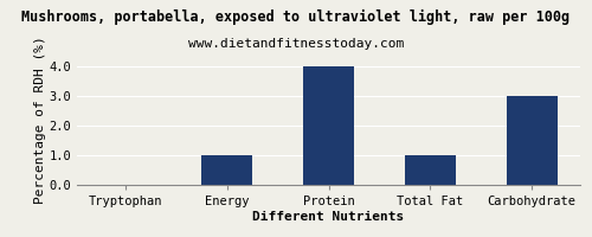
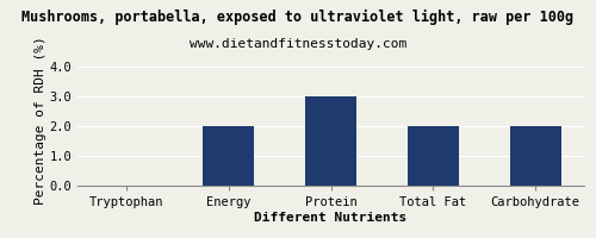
Energy: 1 -> 2
Protein: 4 -> 3
Total Fat: 1 -> 2
Carbohydrate: 3 -> 2
